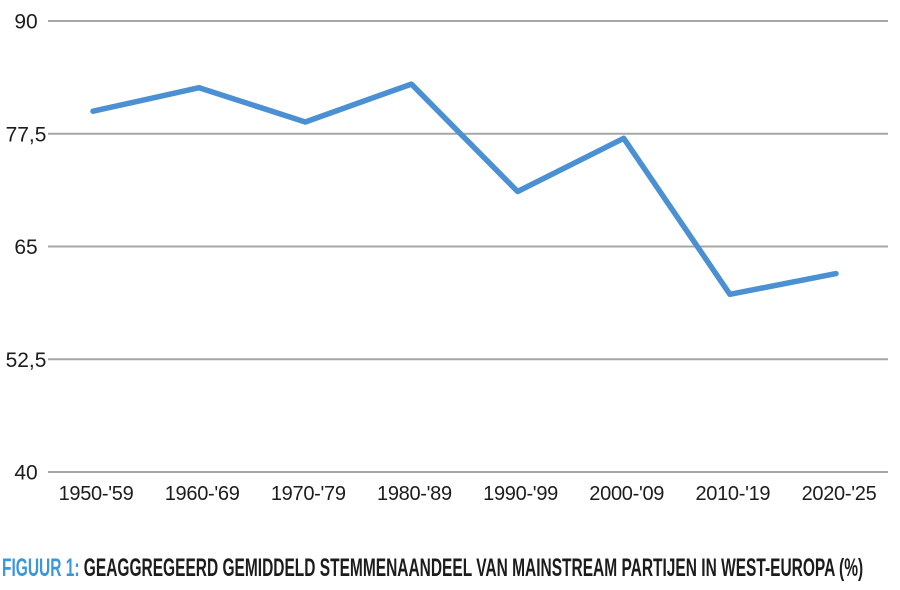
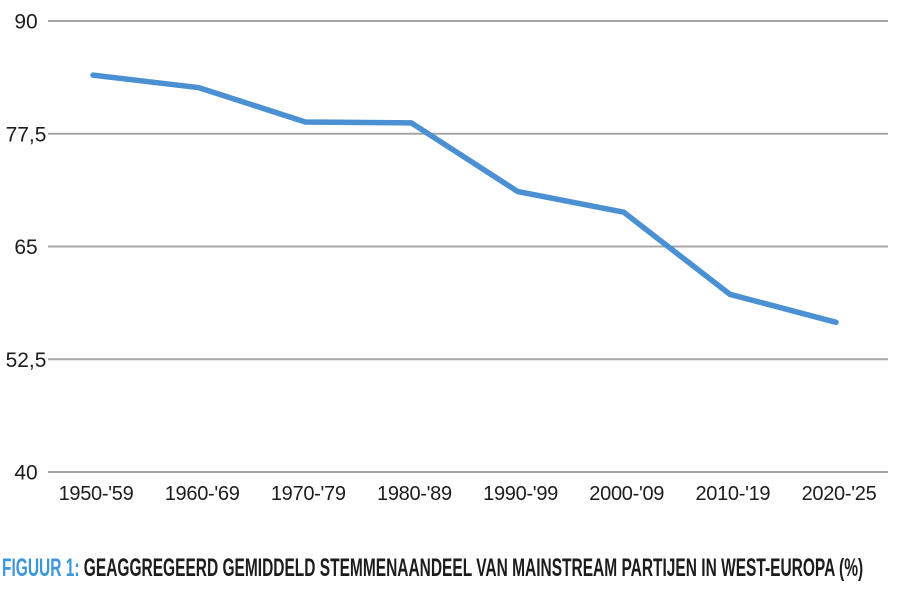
1950-'59: 80 -> 84
1980-'89: 83 -> 79
2000-'09: 77 -> 69
2020-'25: 62 -> 57
